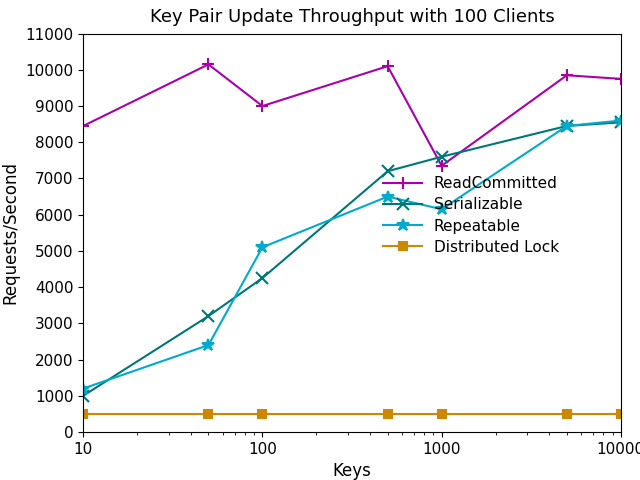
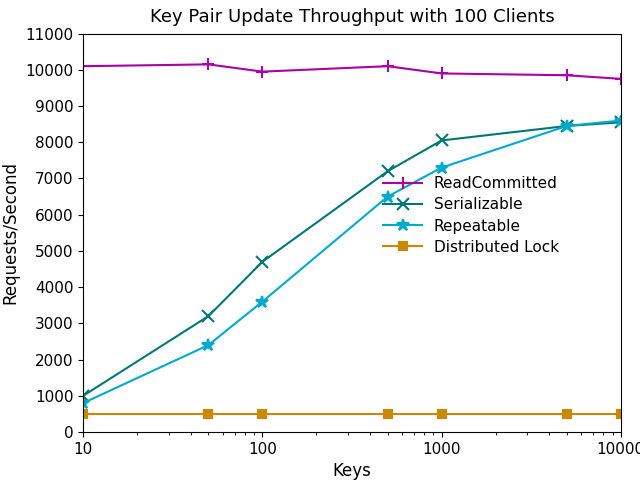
ReadCommitted/10: 8450 -> 10100
Repeatable/10: 1200 -> 800
ReadCommitted/100: 9000 -> 9950
Serializable/100: 4250 -> 4700
Repeatable/100: 5100 -> 3600
ReadCommitted/1000: 7350 -> 9900
Serializable/1000: 7600 -> 8050
Repeatable/1000: 6150 -> 7300
